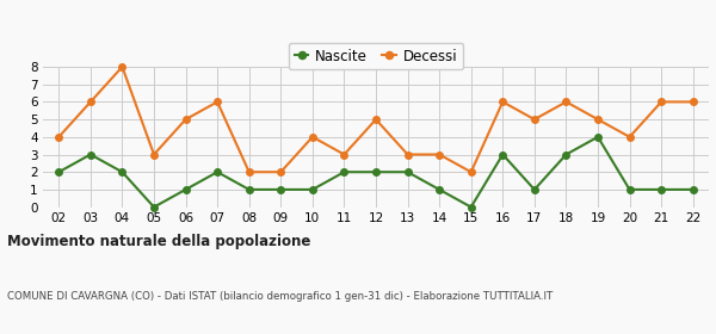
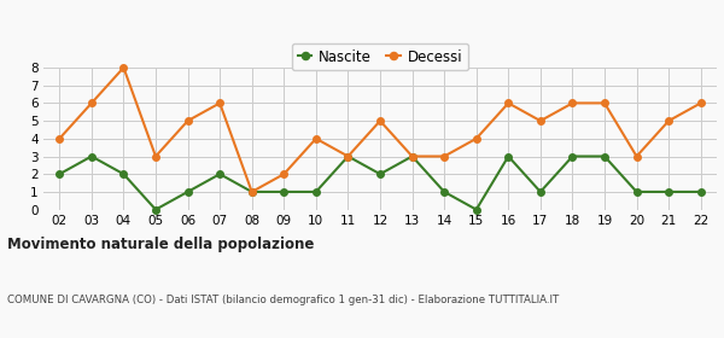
Decessi/08: 2 -> 1
Nascite/11: 2 -> 3
Nascite/13: 2 -> 3
Decessi/15: 2 -> 4
Nascite/19: 4 -> 3
Decessi/19: 5 -> 6
Decessi/20: 4 -> 3
Decessi/21: 6 -> 5
